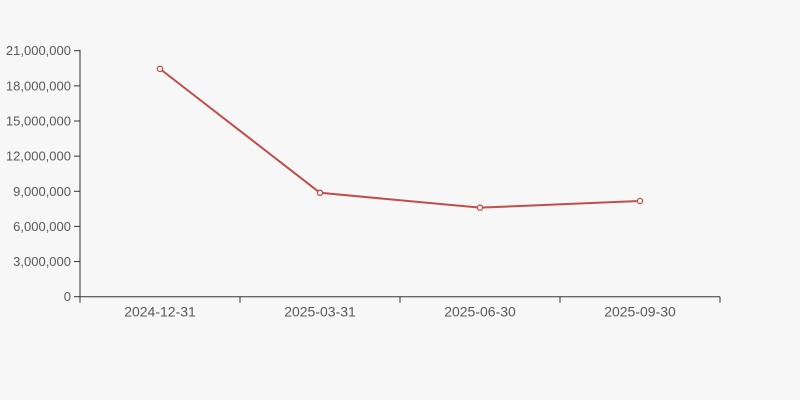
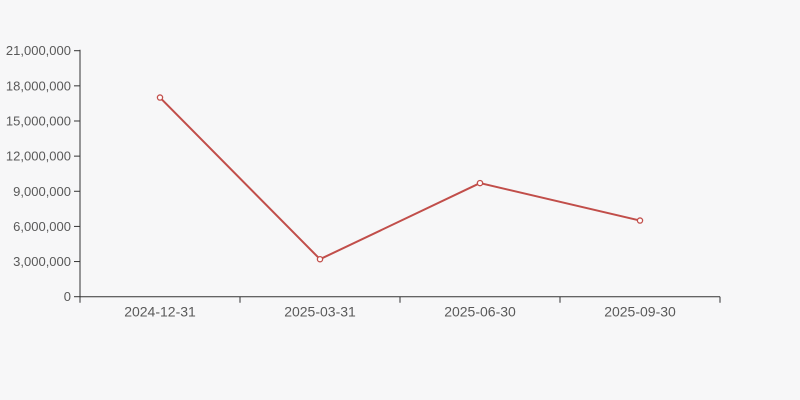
2024-12-31: 19400000 -> 17000000
2025-03-31: 8900000 -> 3200000
2025-06-30: 7600000 -> 9700000
2025-09-30: 8200000 -> 6500000
